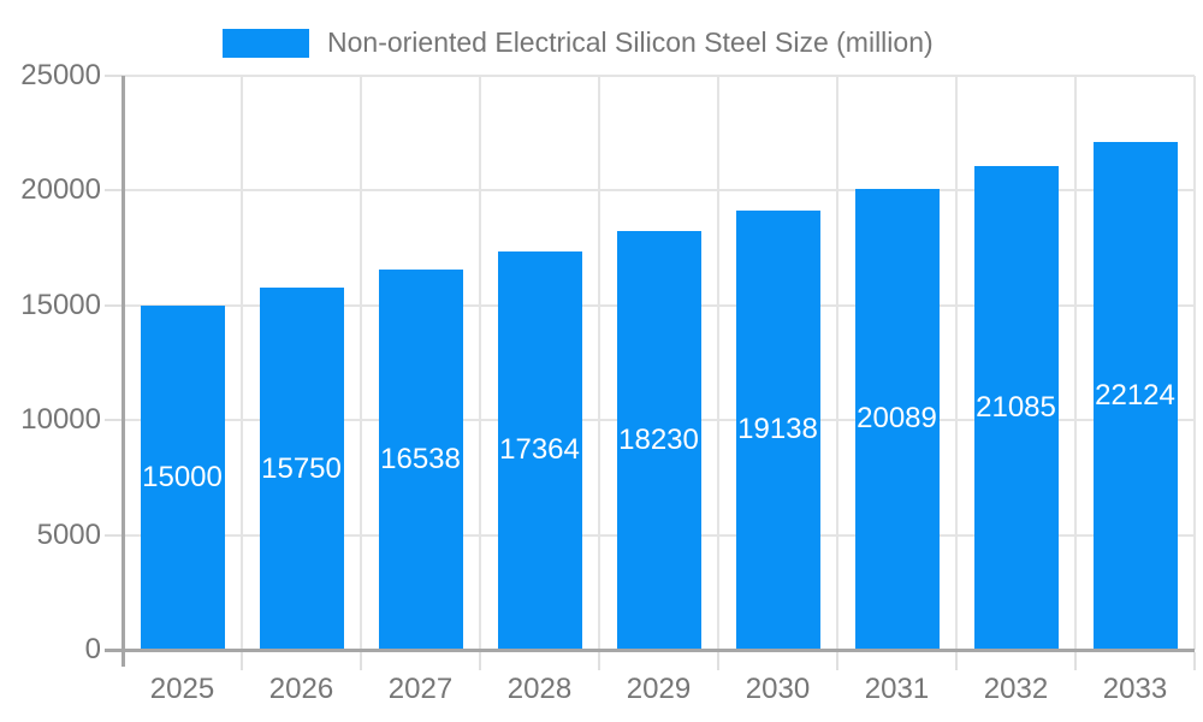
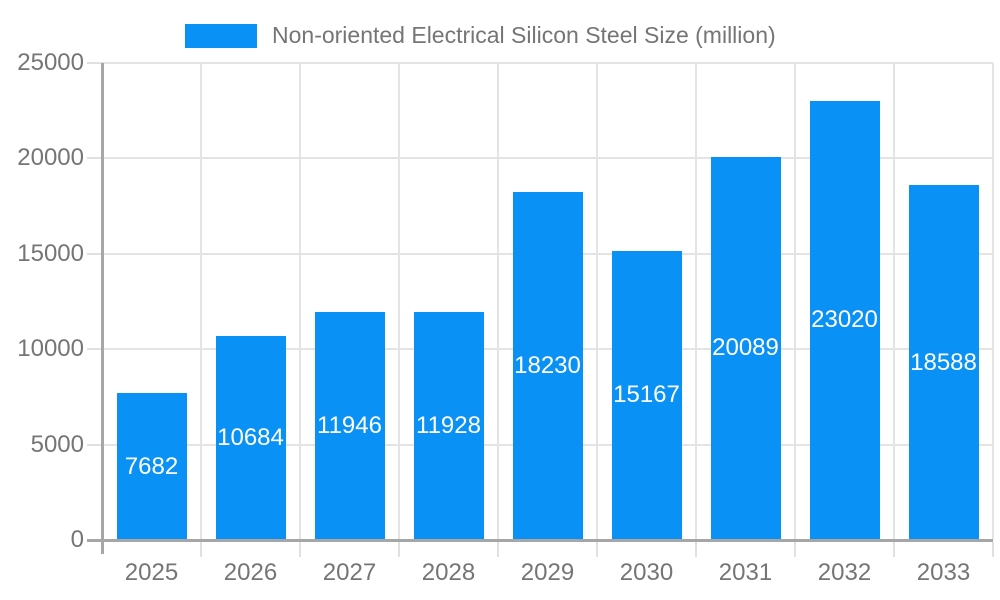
2025: 15000 -> 7682
2026: 15750 -> 10684
2027: 16538 -> 11946
2028: 17364 -> 11928
2030: 19138 -> 15167
2032: 21085 -> 23020
2033: 22124 -> 18588
